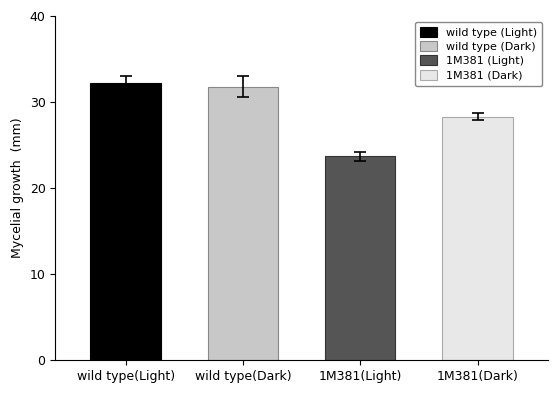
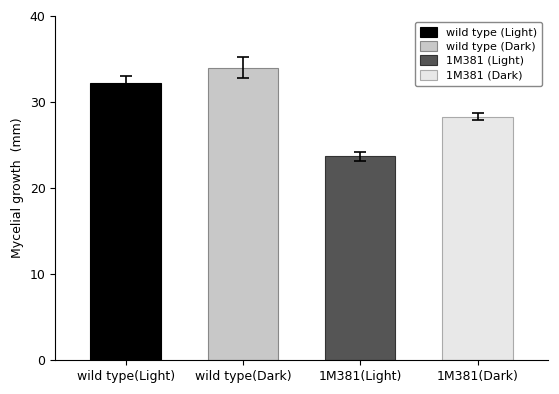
wild type(Dark): 31.8 -> 34.0
